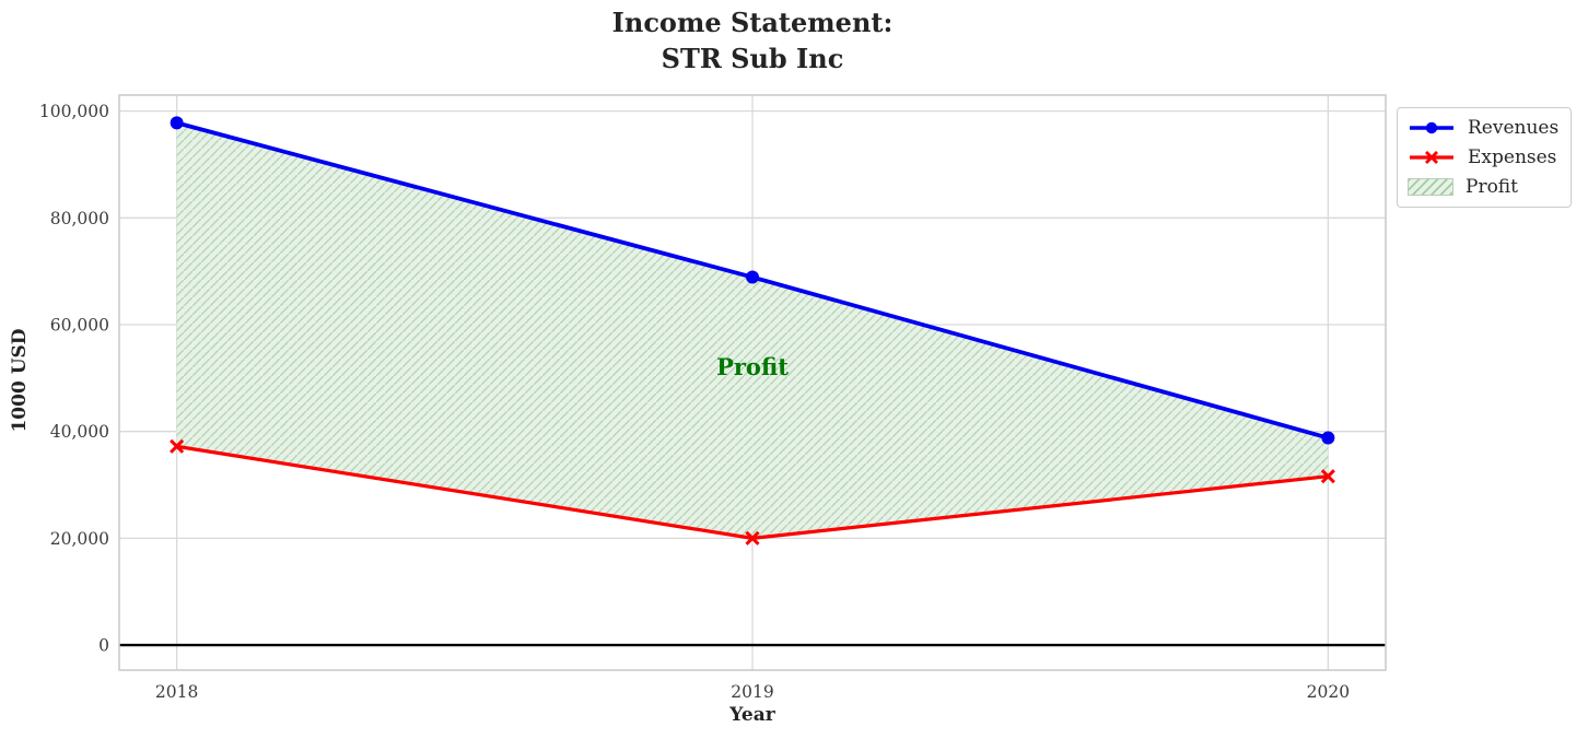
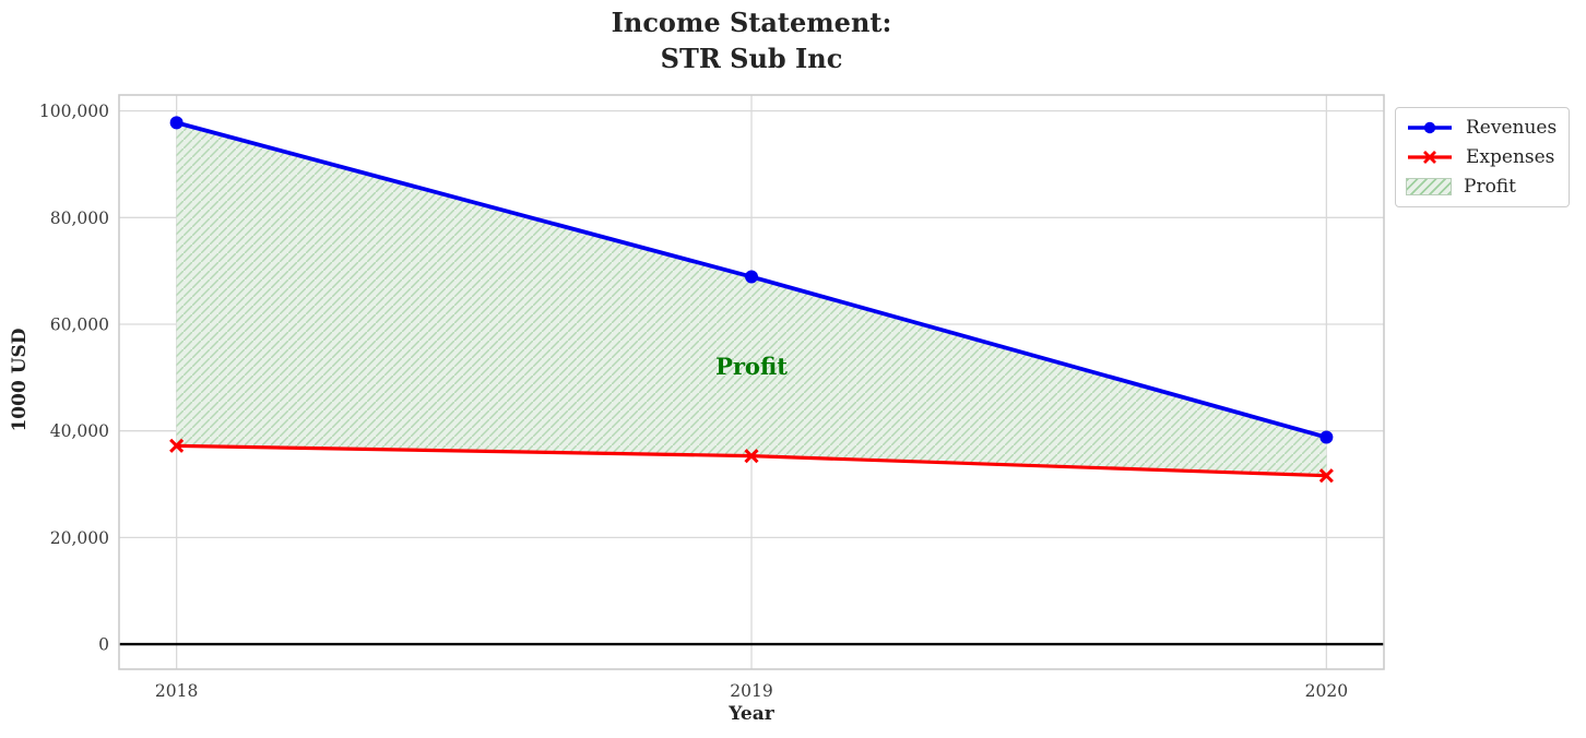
Expenses/2019: 20000 -> 35000
